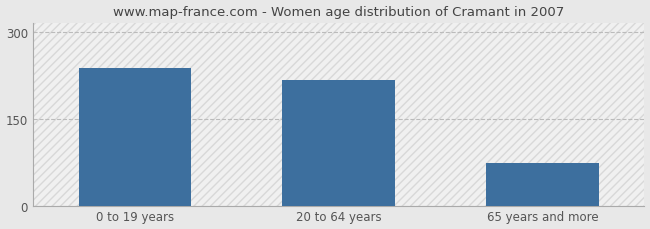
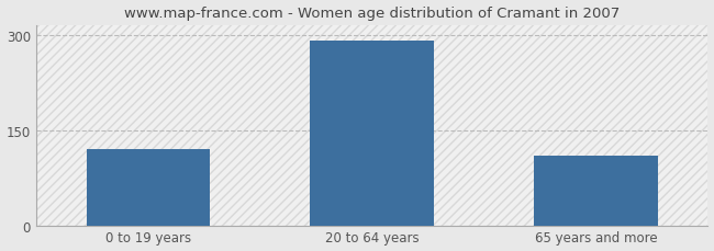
0 to 19 years: 238 -> 120
20 to 64 years: 216 -> 291
65 years and more: 74 -> 110
